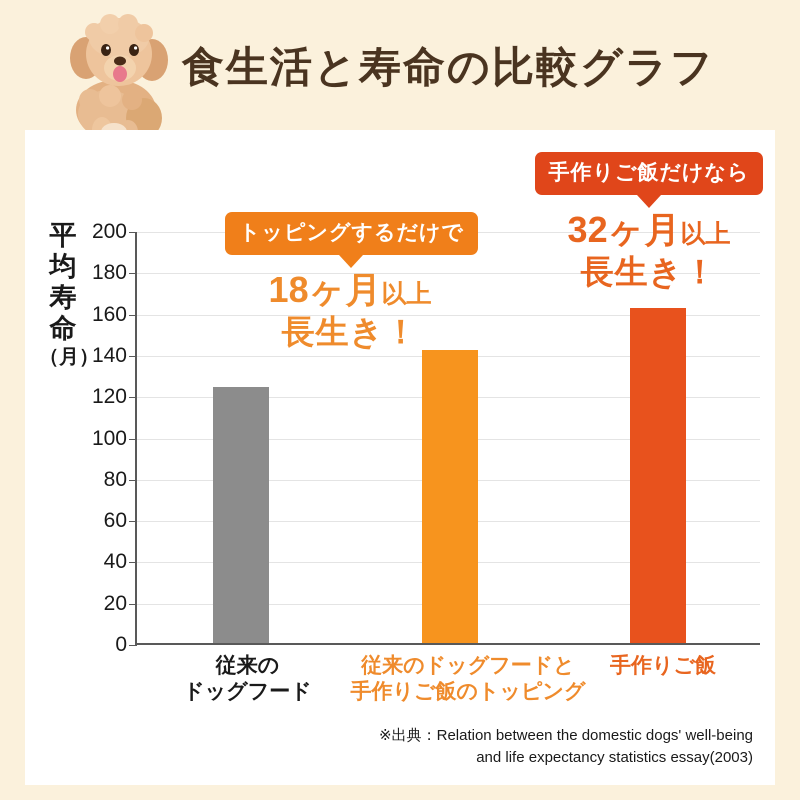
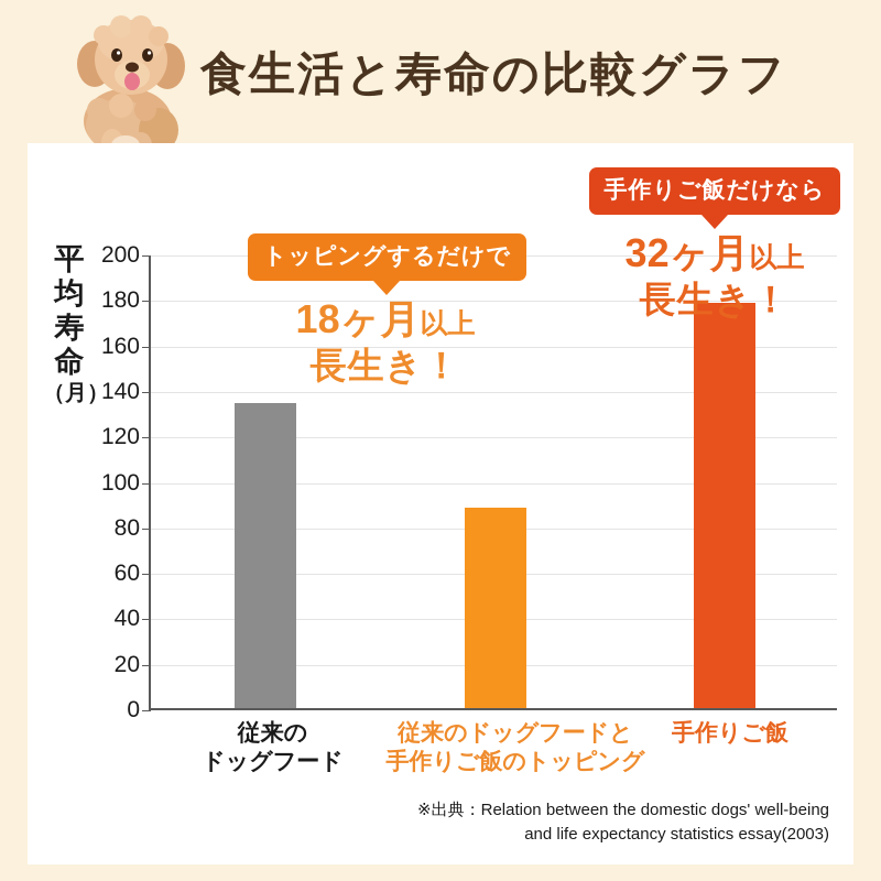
従来の ドッグフード: 124 -> 134
従来のドッグフードと 手作りご飯のトッピング: 142 -> 88
手作りご飯: 162 -> 178
